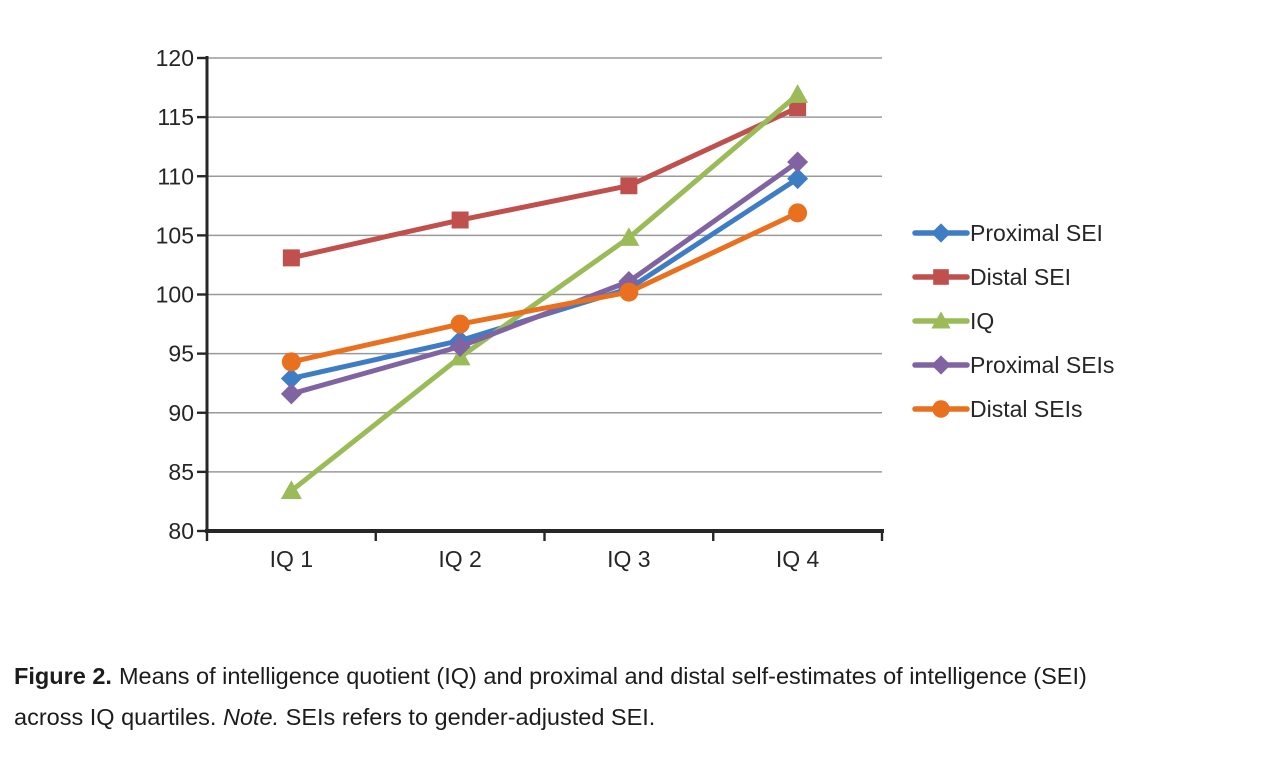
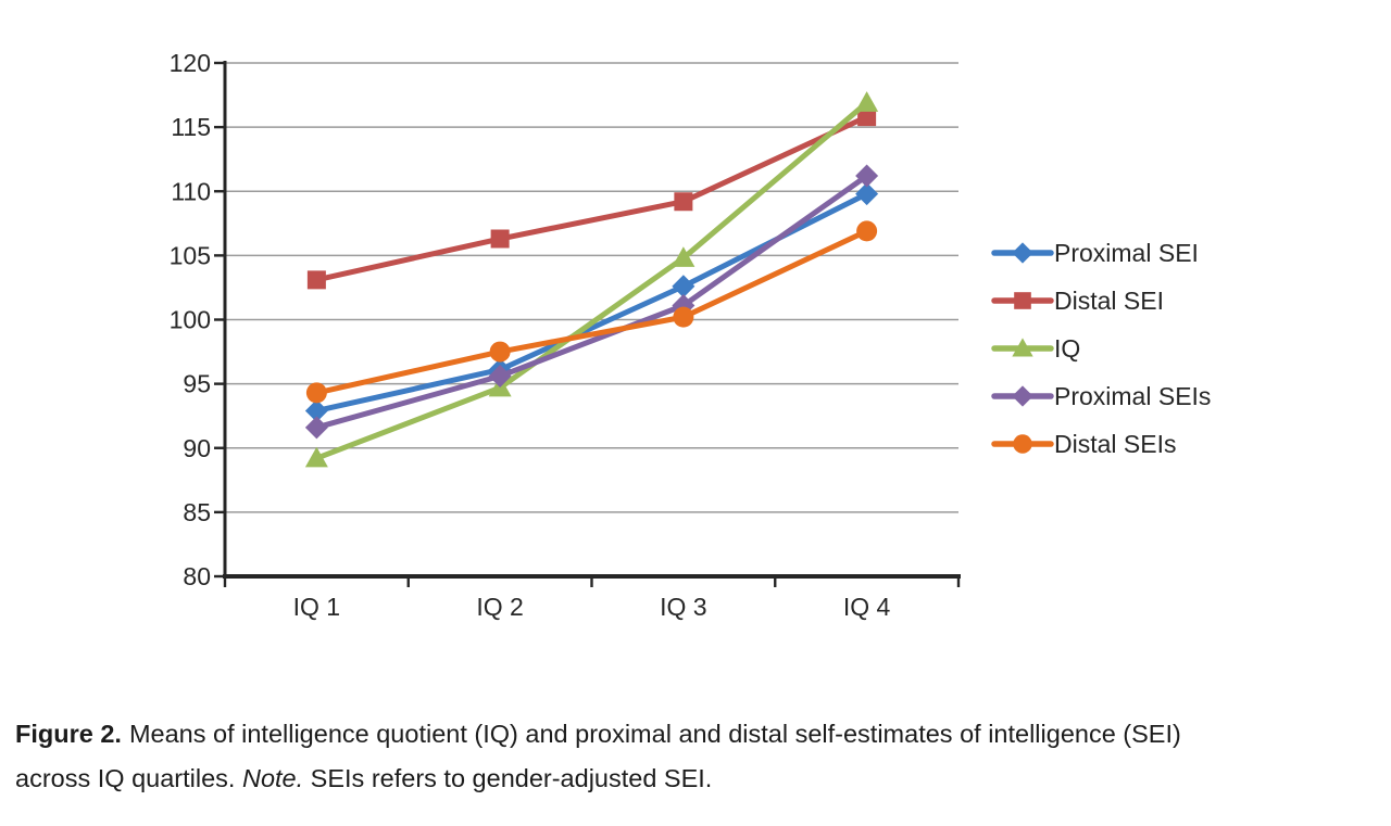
IQ/IQ 1: 83.4 -> 89.2
Proximal SEI/IQ 3: 100.5 -> 102.6
